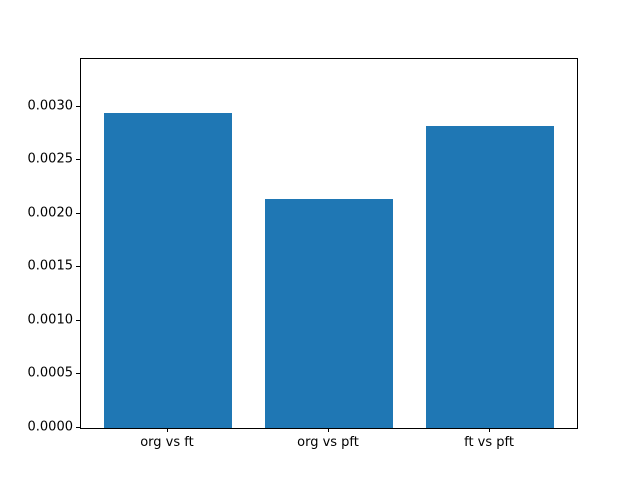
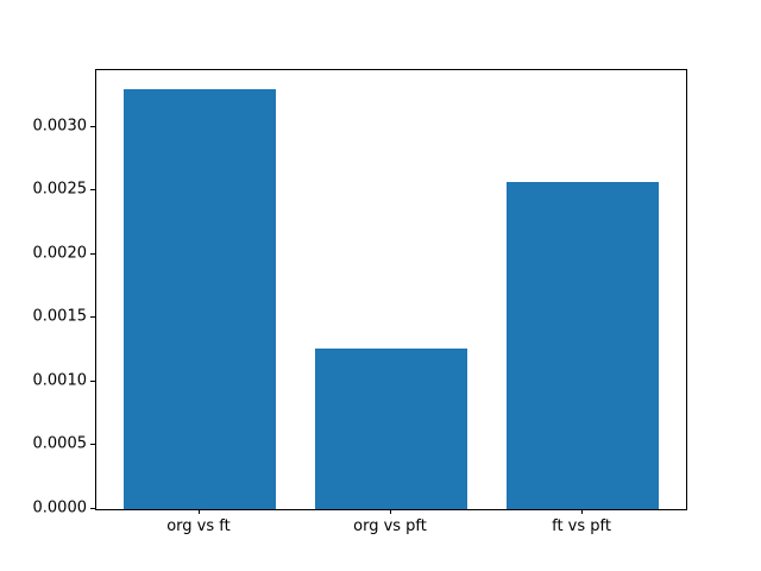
org vs ft: 0.00294 -> 0.00330
org vs pft: 0.00214 -> 0.00126
ft vs pft: 0.00282 -> 0.00257
